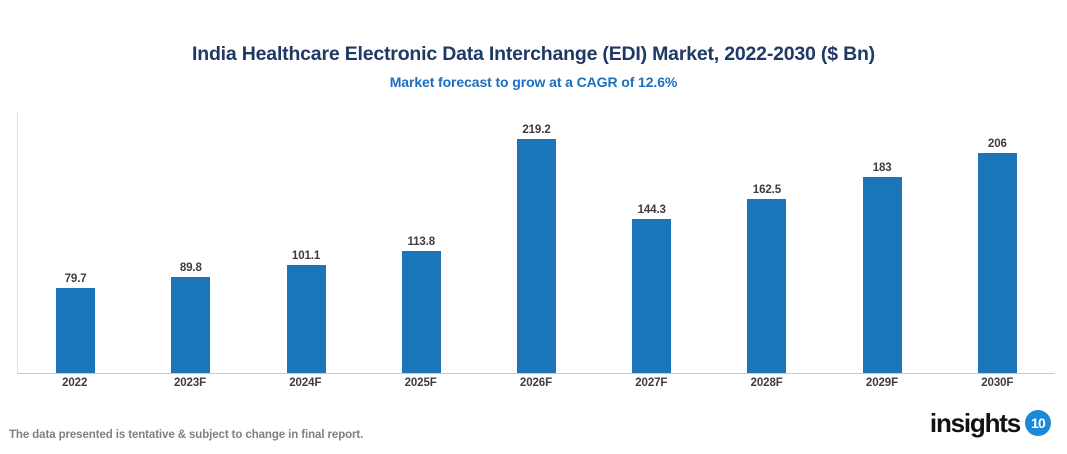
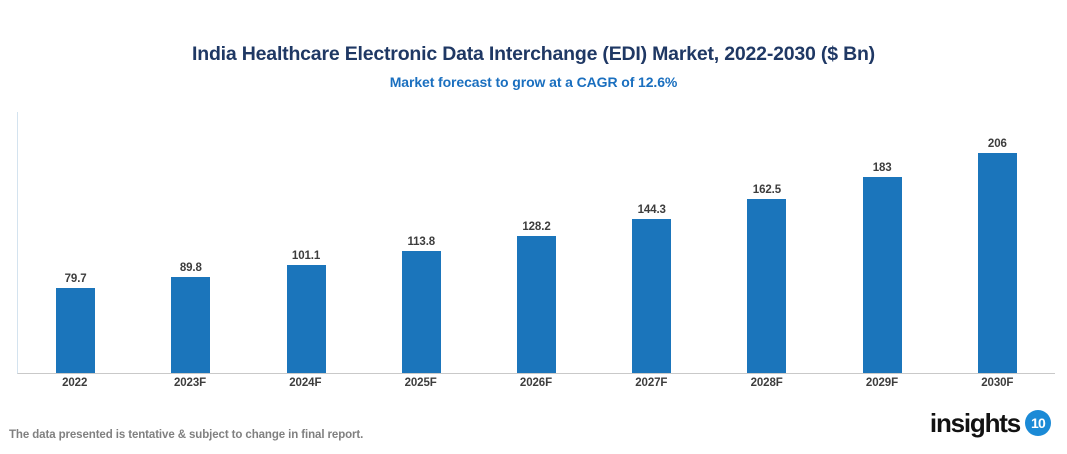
2026F: 219.2 -> 128.2
